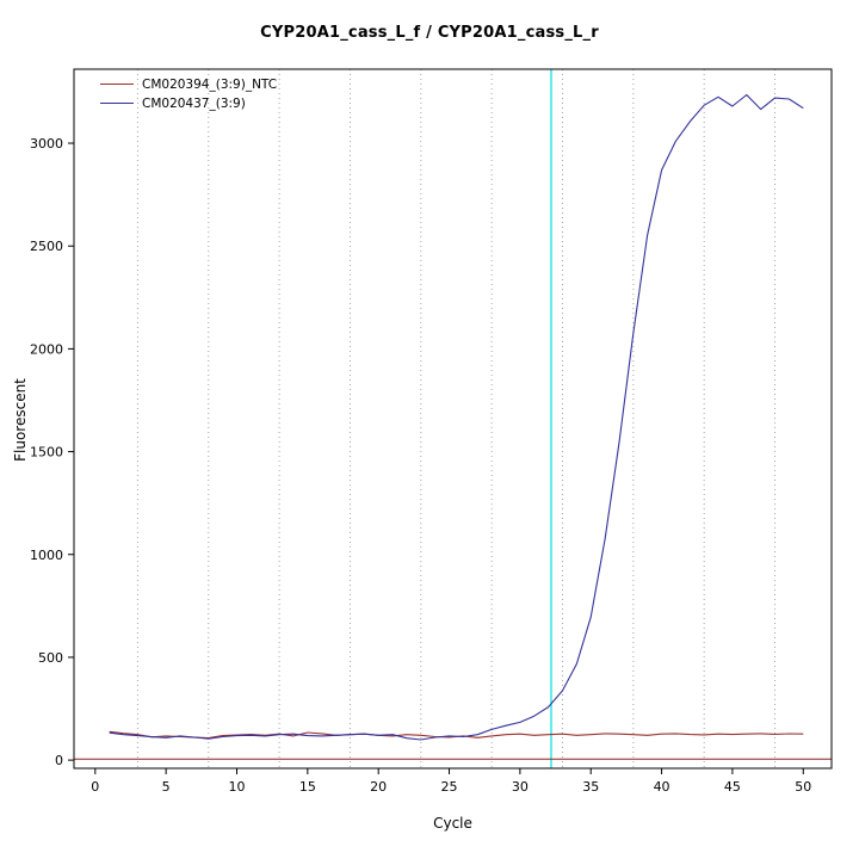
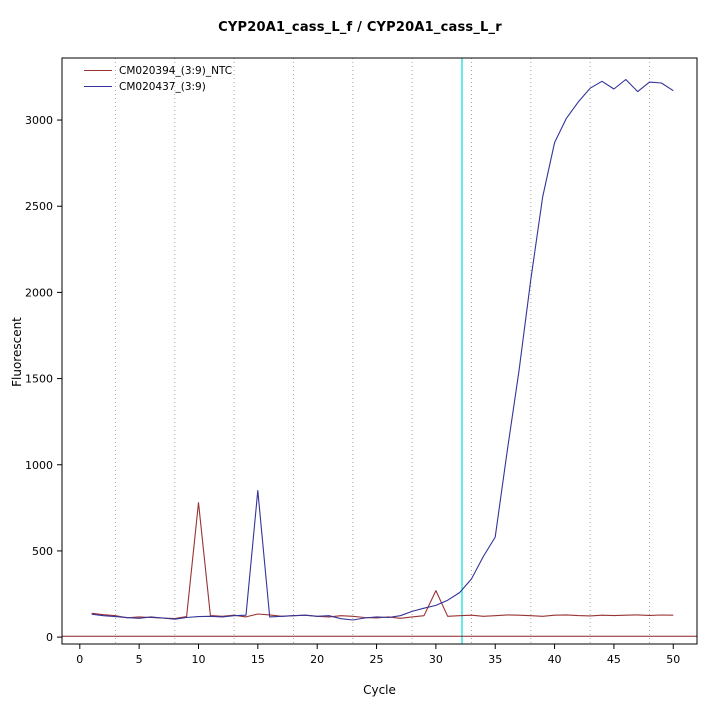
CM020394_(3:9)_NTC/10: 120 -> 780
CM020437_(3:9)/15: 120 -> 850
CM020394_(3:9)_NTC/30: 130 -> 270
CM020437_(3:9)/35: 700 -> 580
